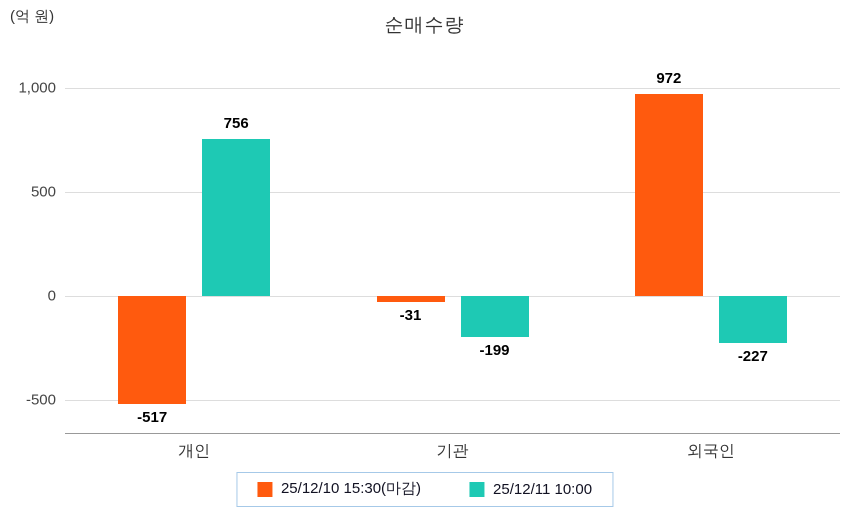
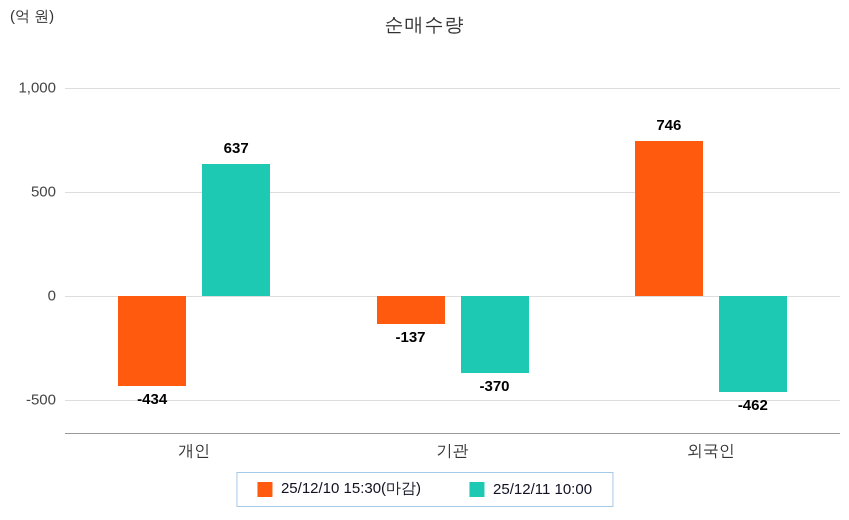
25/12/10 15:30(마감)/개인: -517 -> -434
25/12/11 10:00/개인: 756 -> 637
25/12/10 15:30(마감)/기관: -31 -> -137
25/12/11 10:00/기관: -199 -> -370
25/12/10 15:30(마감)/외국인: 972 -> 746
25/12/11 10:00/외국인: -227 -> -462
